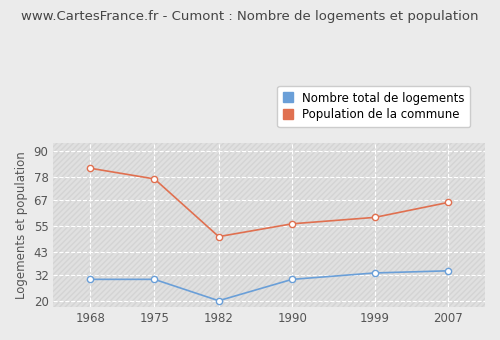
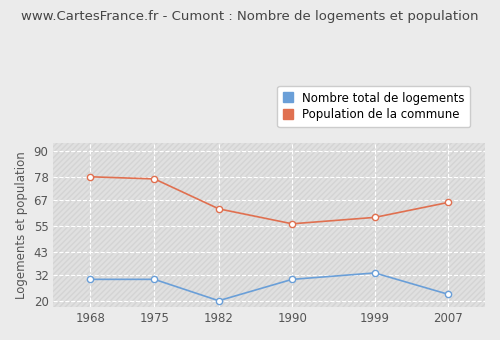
Population de la commune/1968: 82 -> 78
Population de la commune/1982: 50 -> 63
Nombre total de logements/2007: 34 -> 23
